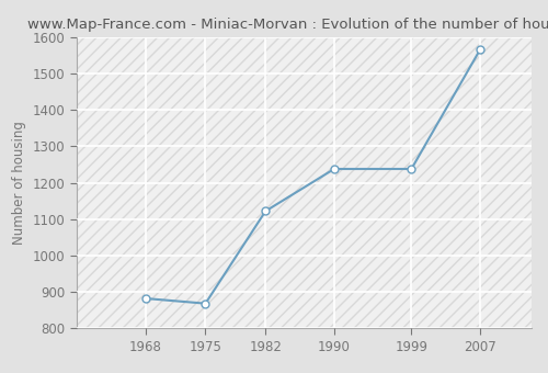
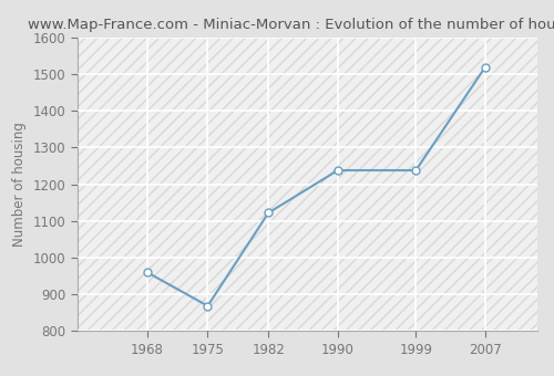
1968: 882 -> 960
2007: 1566 -> 1520
